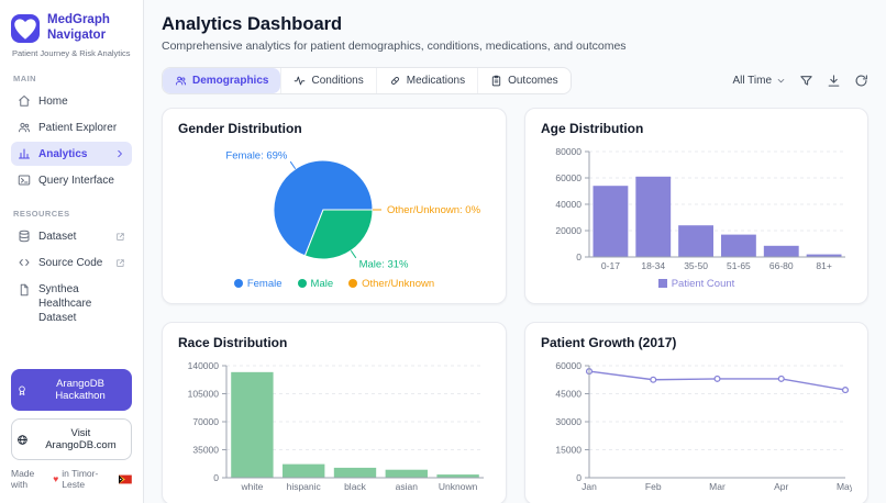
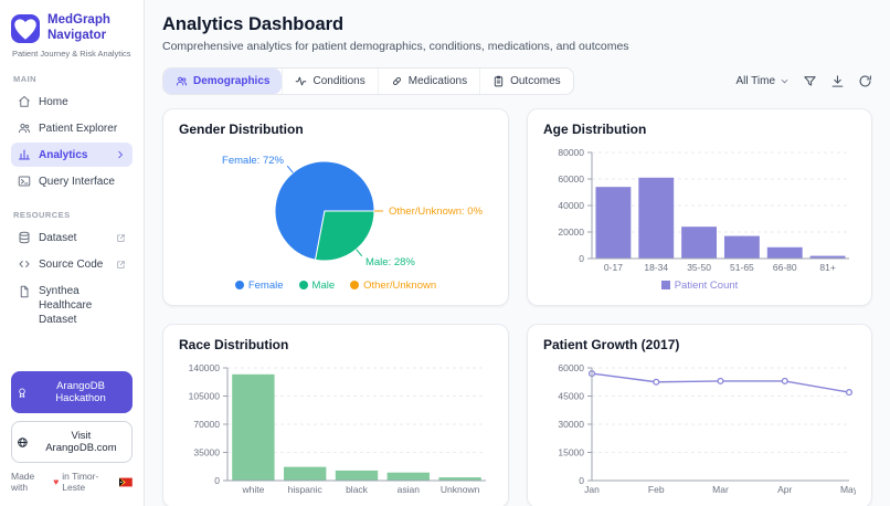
Gender Distribution/Female: 69% -> 72%
Gender Distribution/Male: 31% -> 28%
